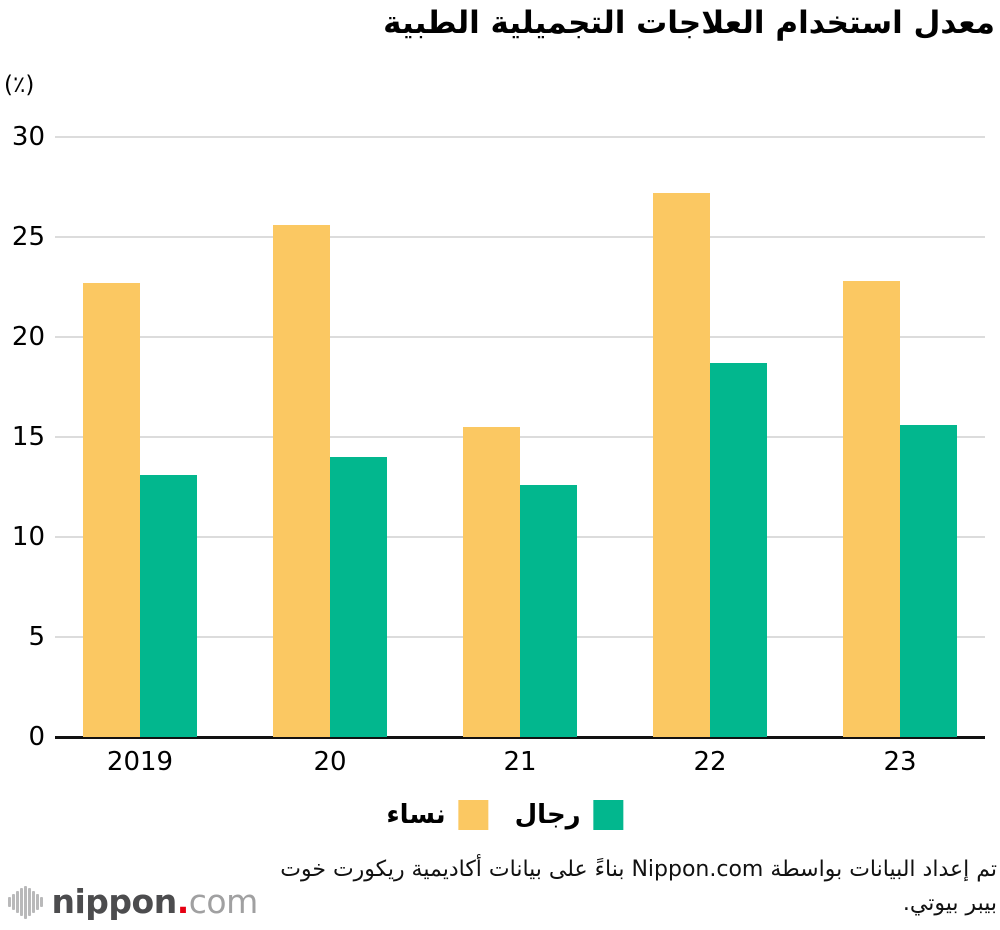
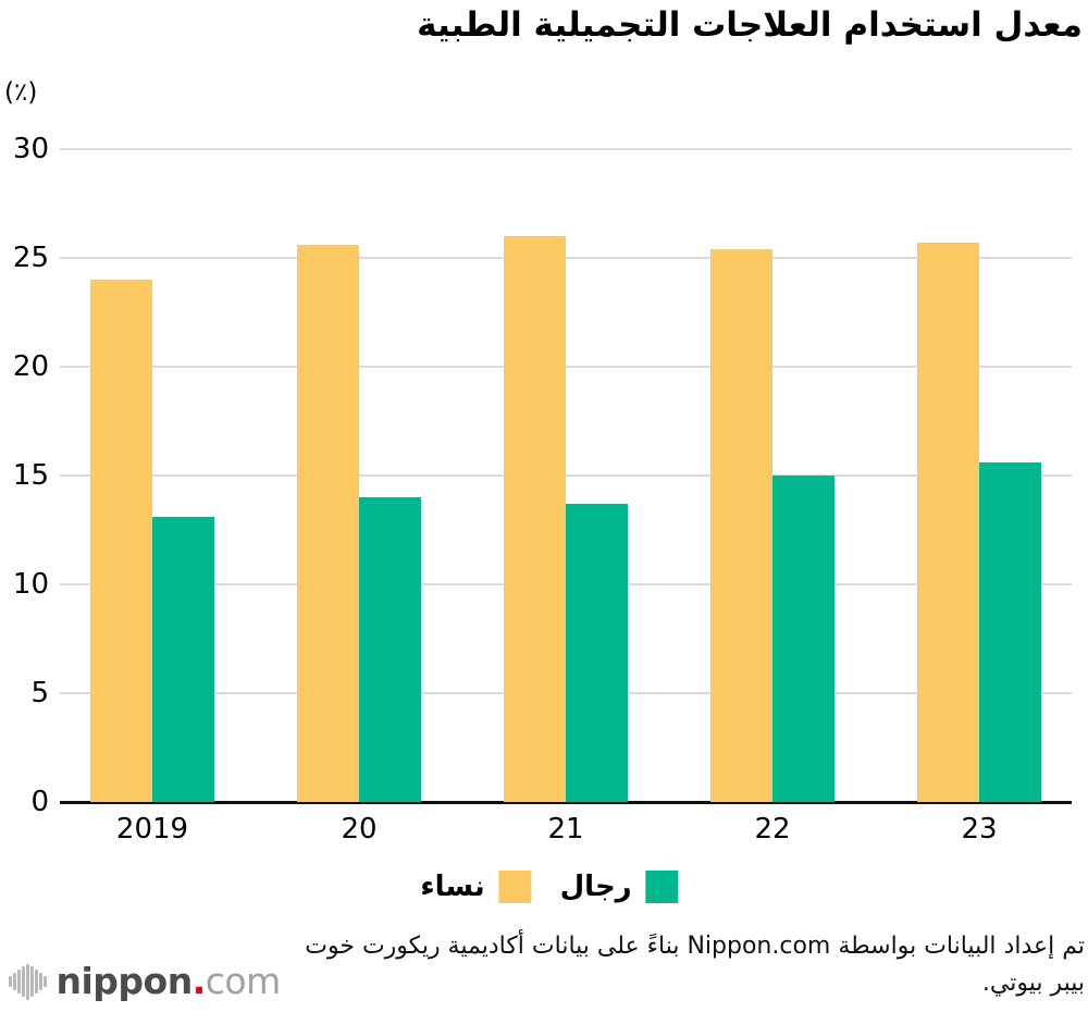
نساء/2019: 22.7 -> 24.0
نساء/21: 15.5 -> 26.0
رجال/21: 12.6 -> 13.7
نساء/22: 27.2 -> 25.4
رجال/22: 18.7 -> 15.0
نساء/23: 22.8 -> 25.7
